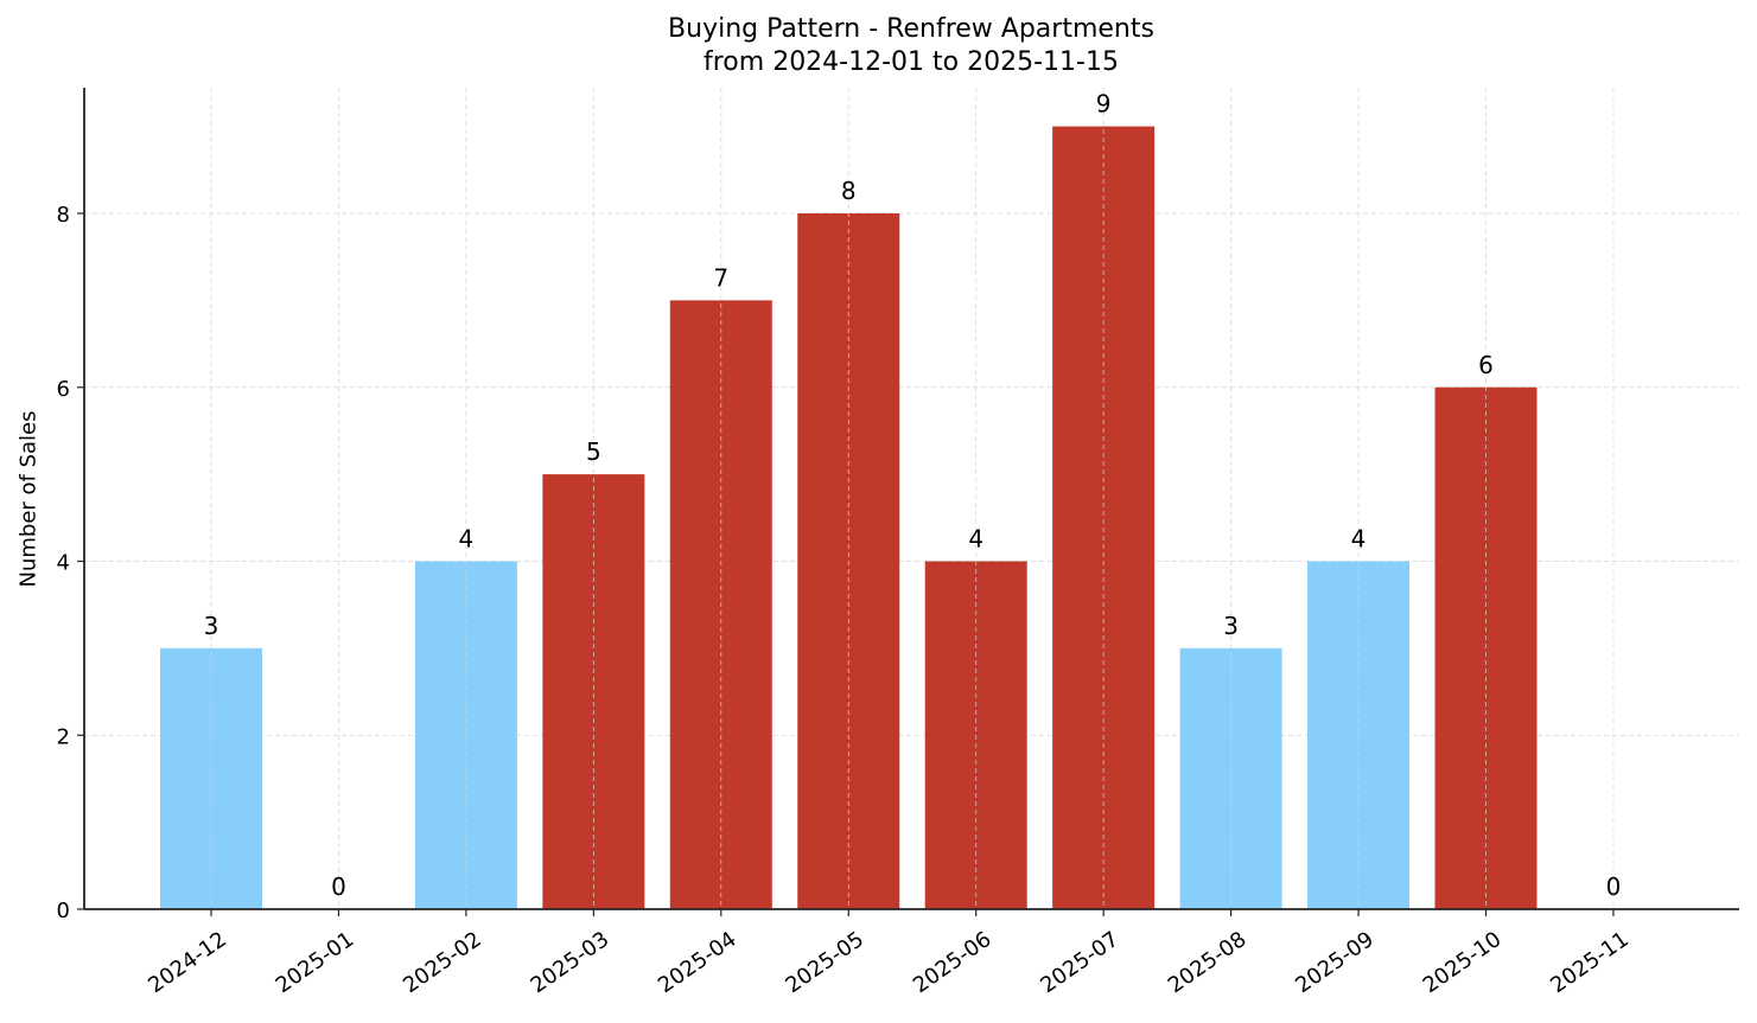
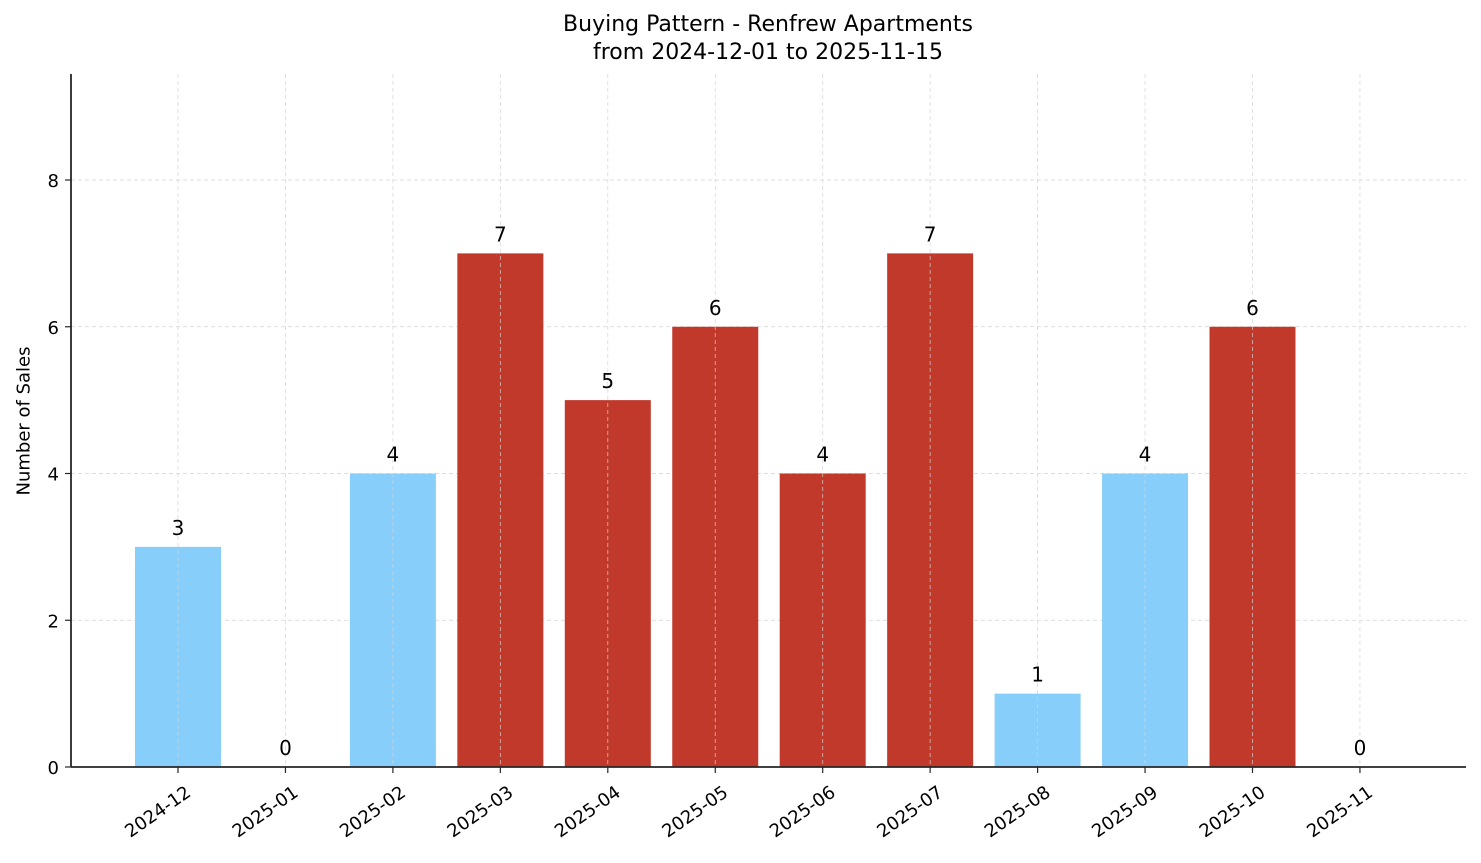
2025-03: 5 -> 7
2025-04: 7 -> 5
2025-05: 8 -> 6
2025-07: 9 -> 7
2025-08: 3 -> 1
